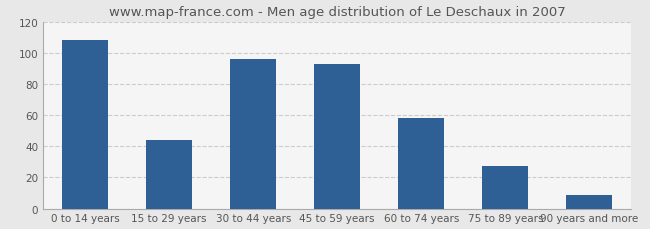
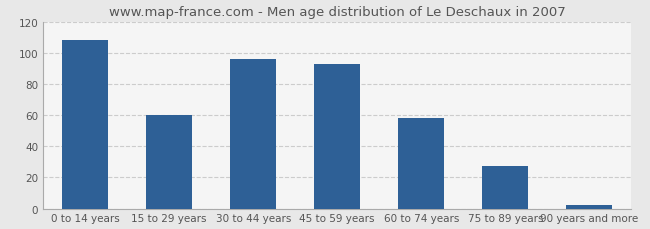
15 to 29 years: 44 -> 60
90 years and more: 9 -> 2
